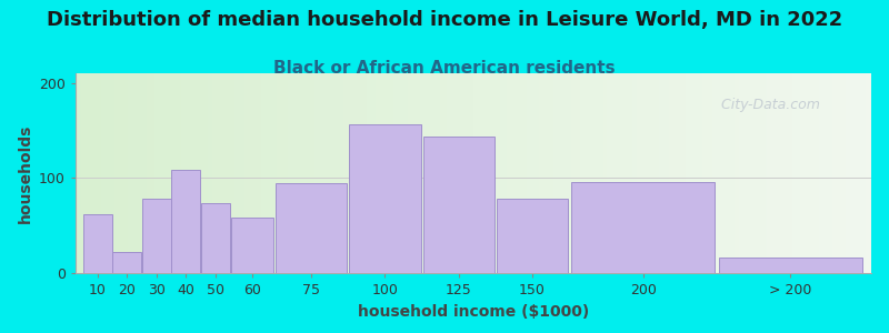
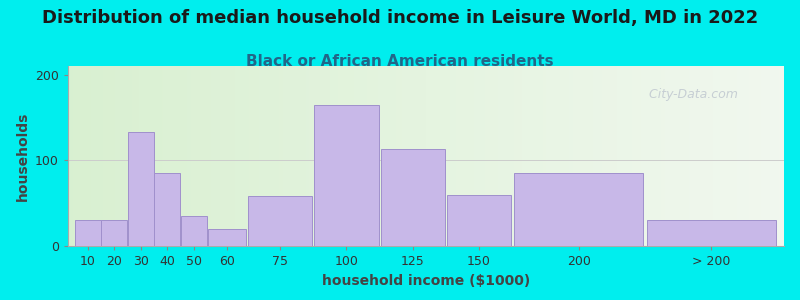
10: 62 -> 30
20: 22 -> 30
30: 78 -> 133
40: 108 -> 85
50: 74 -> 35
60: 58 -> 20
75: 94 -> 58
100: 156 -> 165
125: 144 -> 113
150: 78 -> 60
200: 96 -> 85
> 200: 16 -> 30
